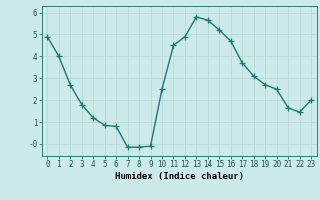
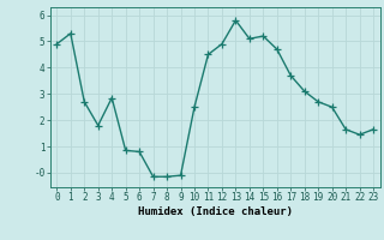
1: 4.00 -> 5.30
4: 1.20 -> 2.85
14: 5.65 -> 5.10
23: 2.00 -> 1.65
